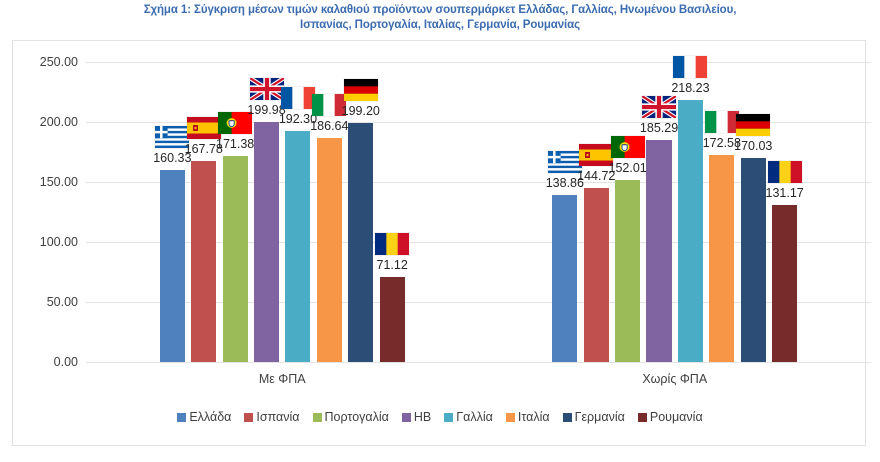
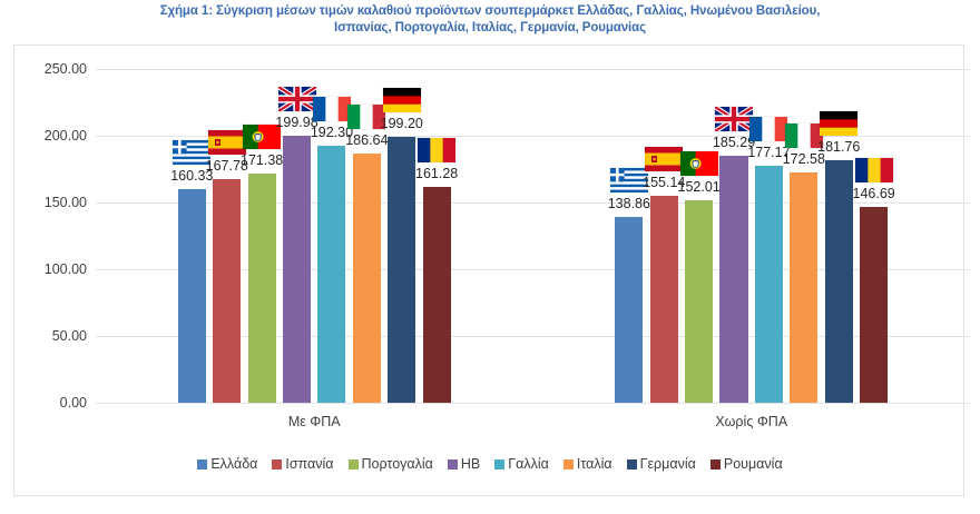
Ρουμανία/Με ΦΠΑ: 71.12 -> 161.28
Ισπανία/Χωρίς ΦΠΑ: 144.72 -> 155.14
Γαλλία/Χωρίς ΦΠΑ: 218.23 -> 177.17
Γερμανία/Χωρίς ΦΠΑ: 170.03 -> 181.76
Ρουμανία/Χωρίς ΦΠΑ: 131.17 -> 146.69
